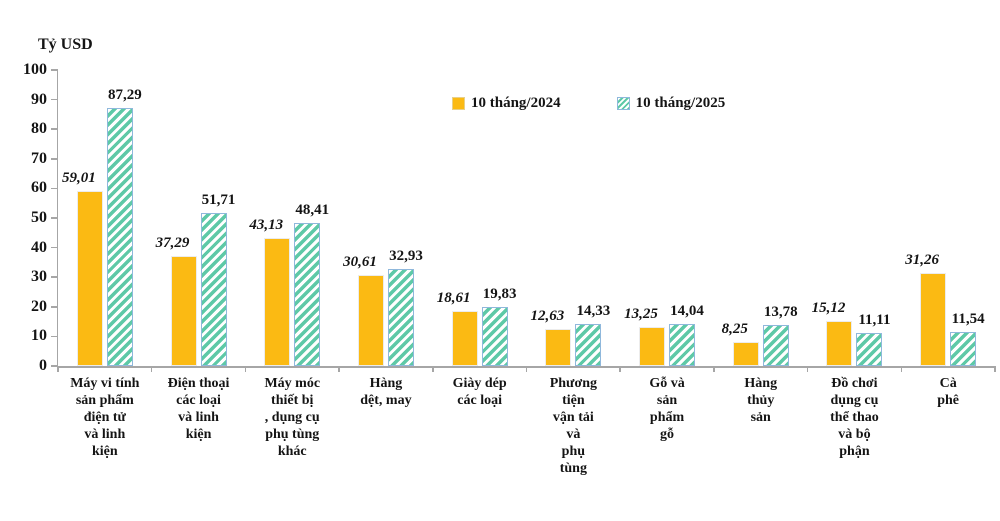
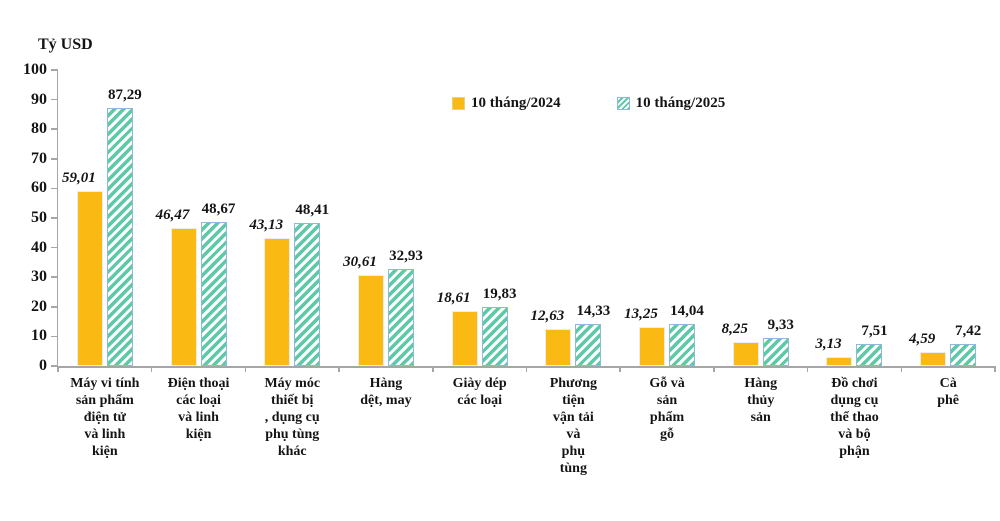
10 tháng/2024/Điện thoại các loại và linh kiện: 37,29 -> 46,47
10 tháng/2025/Điện thoại các loại và linh kiện: 51,71 -> 48,67
10 tháng/2025/Hàng thủy sản: 13,78 -> 9,33
10 tháng/2024/Đồ chơi dụng cụ thể thao và bộ phận: 15,12 -> 3,13
10 tháng/2025/Đồ chơi dụng cụ thể thao và bộ phận: 11,11 -> 7,51
10 tháng/2024/Cà phê: 31,26 -> 4,59
10 tháng/2025/Cà phê: 11,54 -> 7,42
